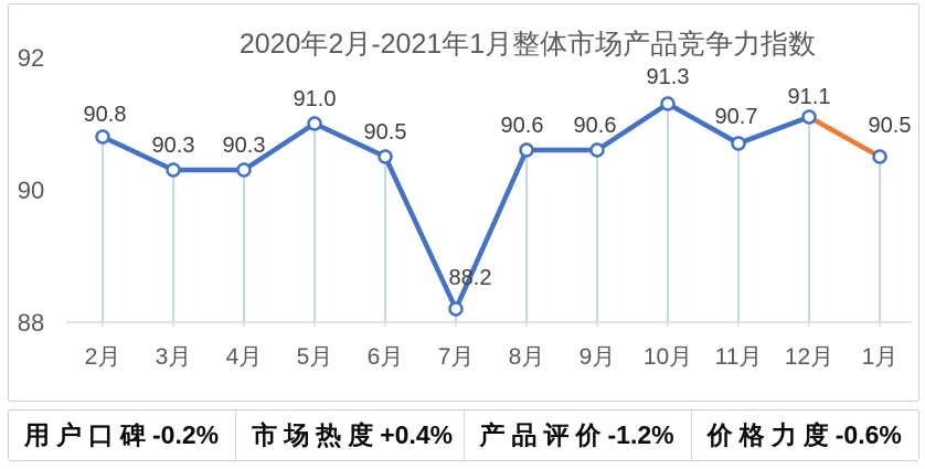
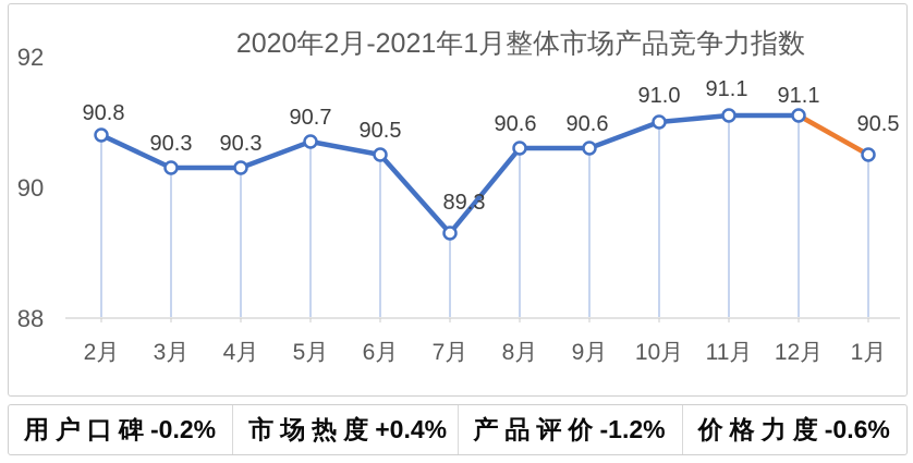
5月: 91.0 -> 90.7
7月: 88.2 -> 89.3
10月: 91.3 -> 91.0
11月: 90.7 -> 91.1
